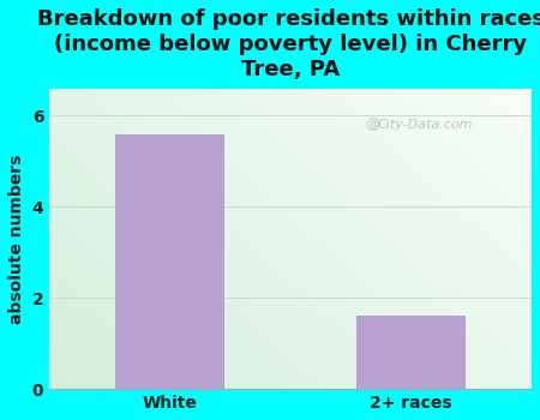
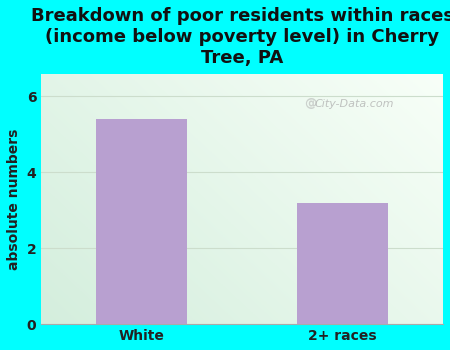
White: 5.6 -> 5.4
2+ races: 1.6 -> 3.2
